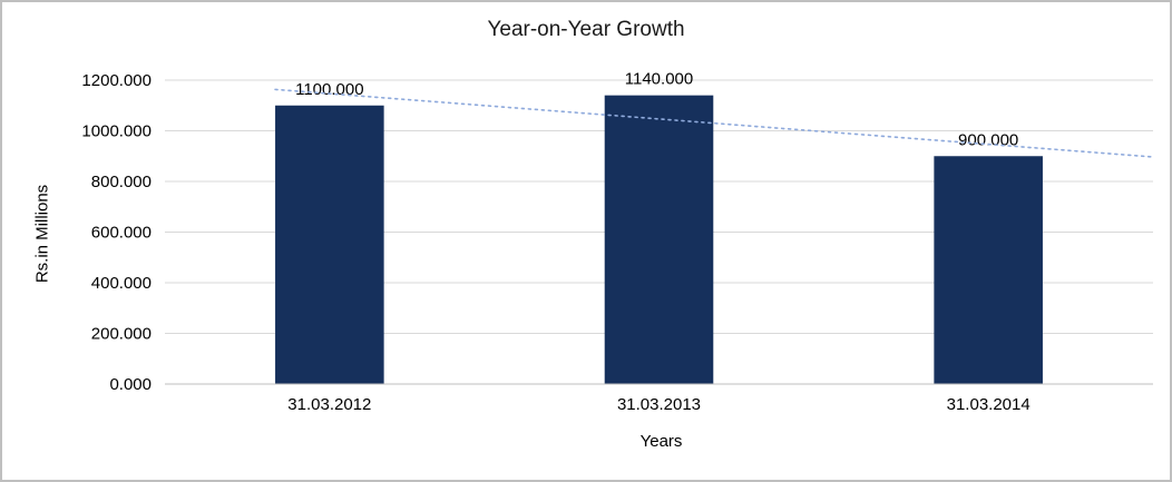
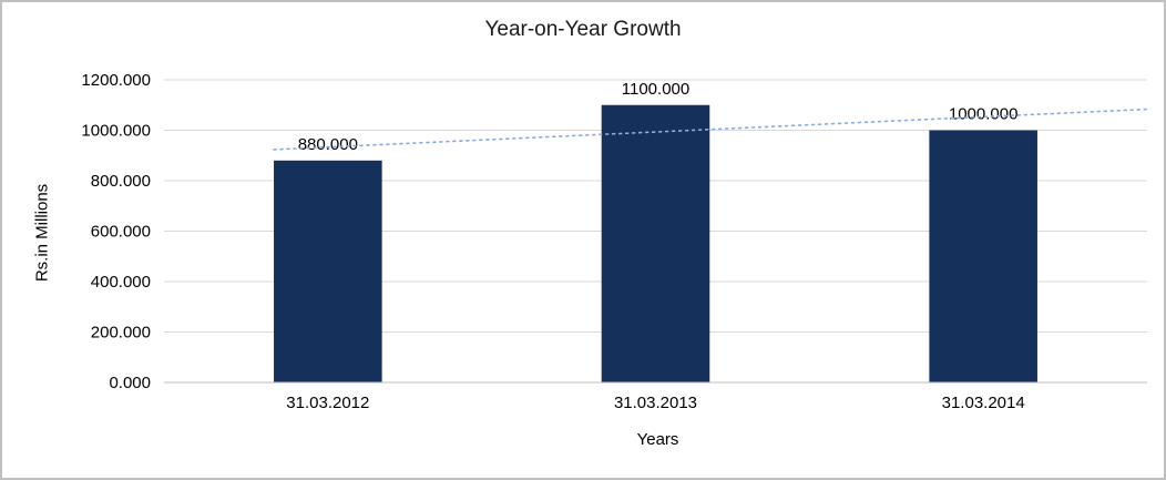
31.03.2012: 1100.000 -> 880.000
31.03.2013: 1140.000 -> 1100.000
31.03.2014: 900.000 -> 1000.000
